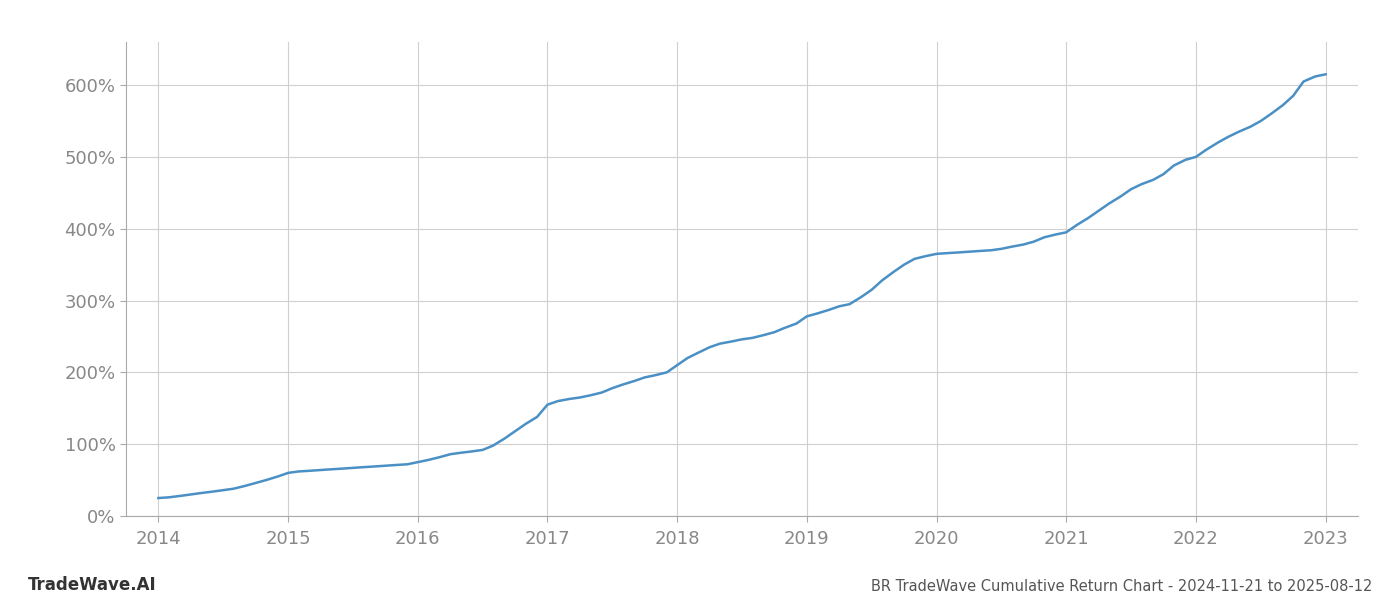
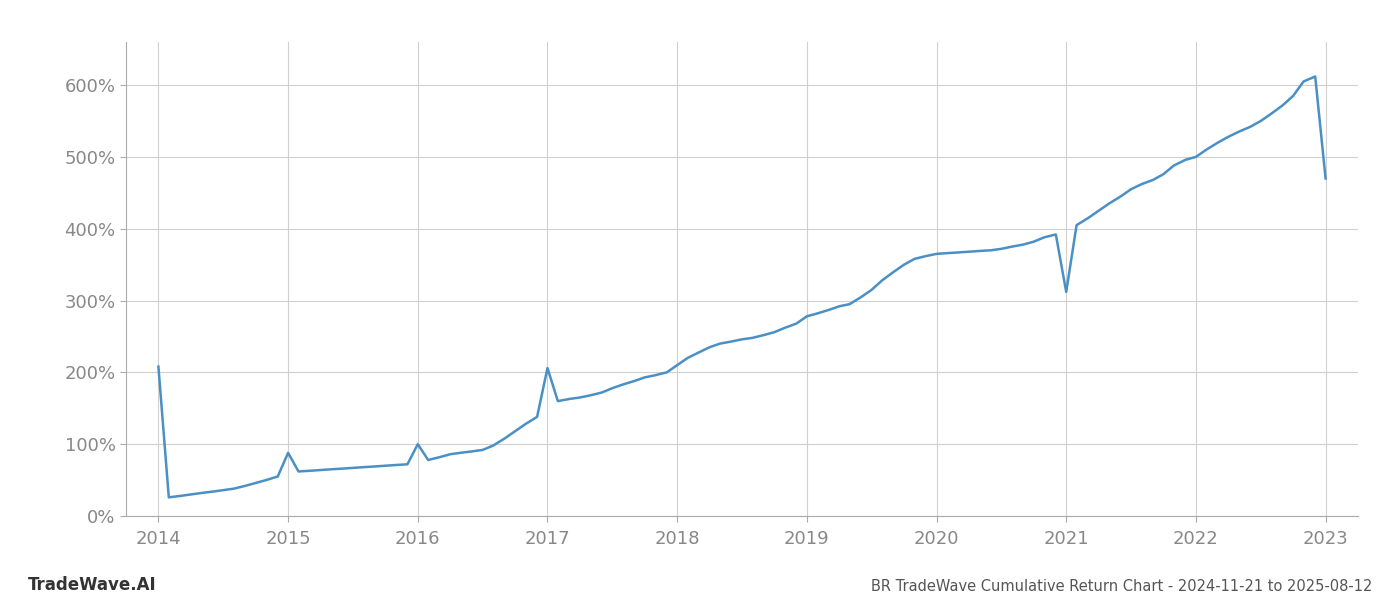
2014: 25% -> 208%
2015: 60% -> 88%
2016: 75% -> 100%
2017: 155% -> 206%
2021: 395% -> 312%
2023: 615% -> 470%
